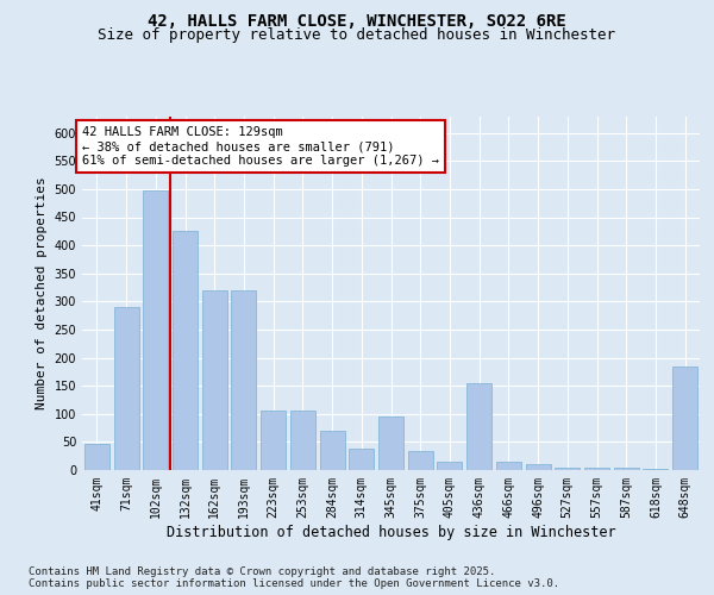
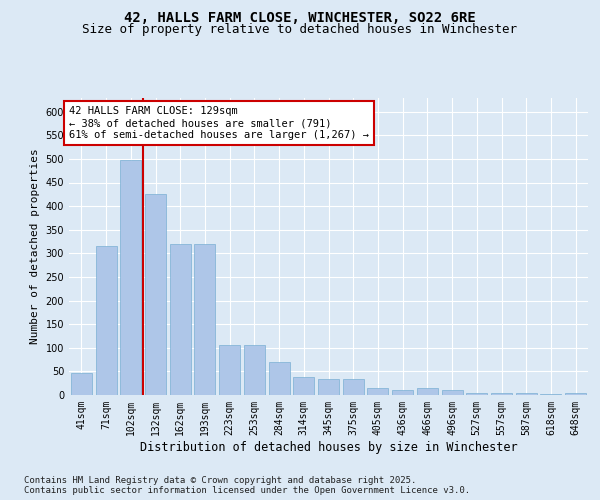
71sqm: 290 -> 315
345sqm: 95 -> 33
436sqm: 155 -> 10
648sqm: 185 -> 5
